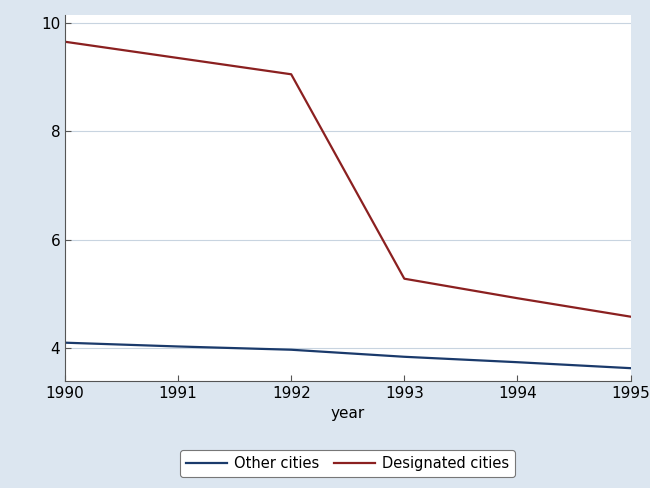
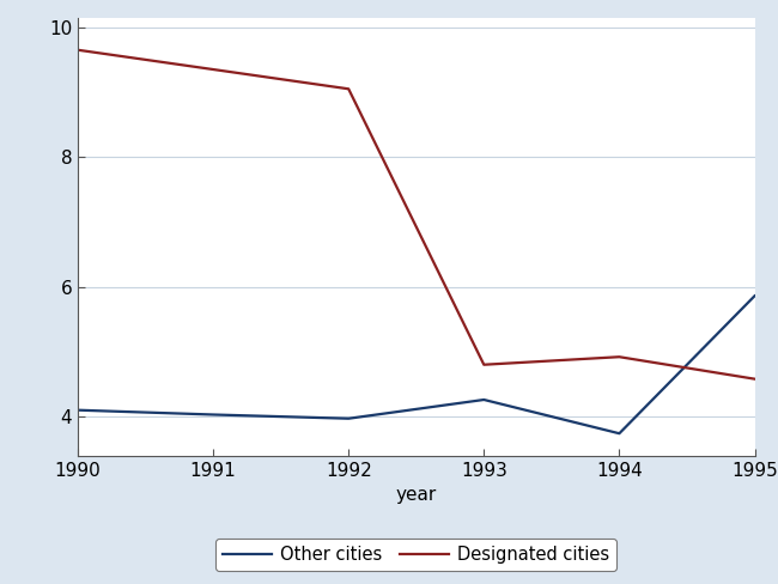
Designated cities/1993: 5.28 -> 4.80
Other cities/1993: 3.84 -> 4.26
Other cities/1995: 3.63 -> 5.86
